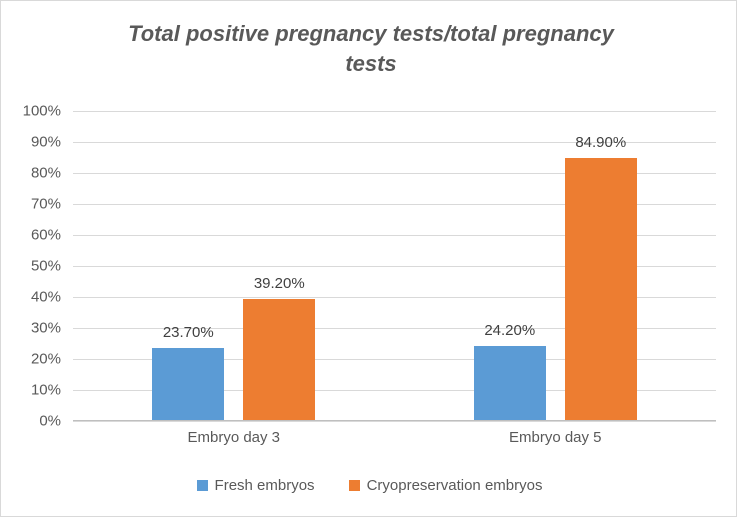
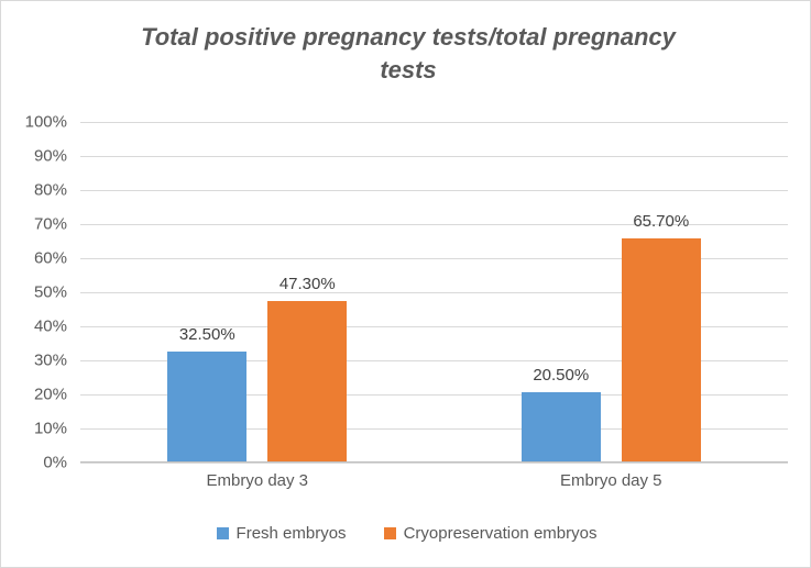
Fresh embryos/Embryo day 3: 23.70% -> 32.50%
Cryopreservation embryos/Embryo day 3: 39.20% -> 47.30%
Fresh embryos/Embryo day 5: 24.20% -> 20.50%
Cryopreservation embryos/Embryo day 5: 84.90% -> 65.70%
